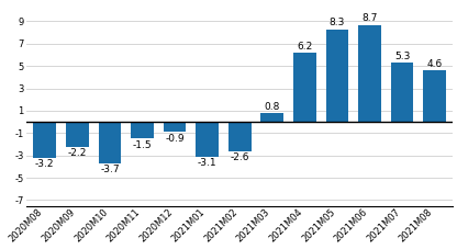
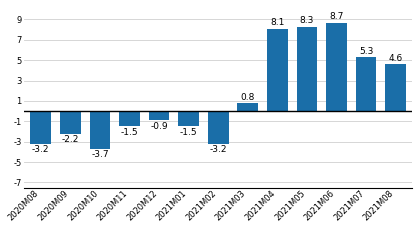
2021M01: -3.1 -> -1.5
2021M02: -2.6 -> -3.2
2021M04: 6.2 -> 8.1
